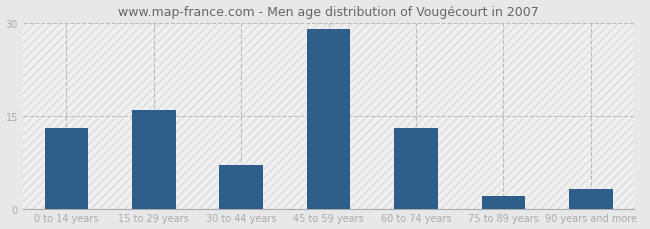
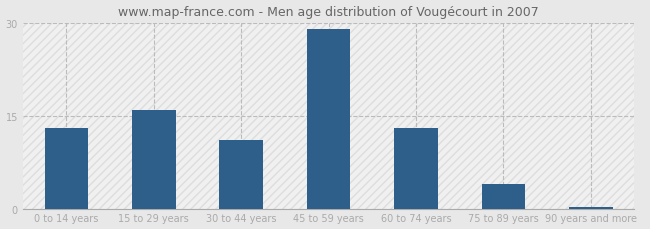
30 to 44 years: 7.0 -> 11.0
75 to 89 years: 2.0 -> 4.0
90 years and more: 3.2 -> 0.3
